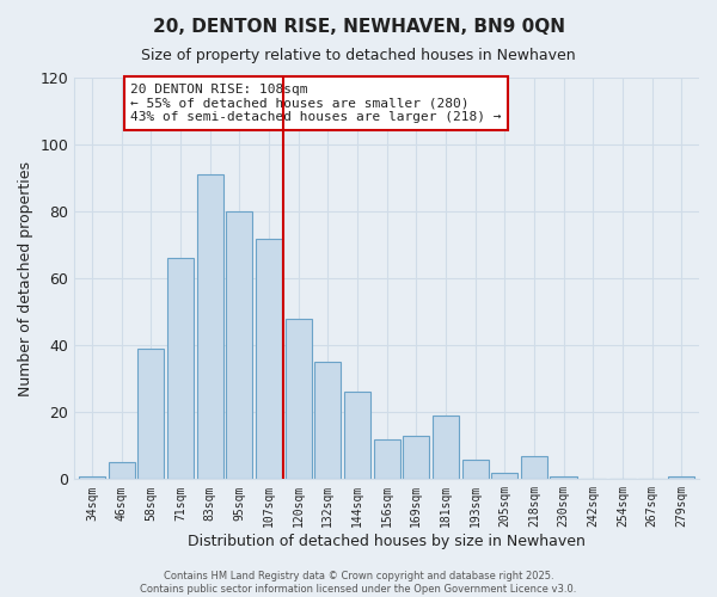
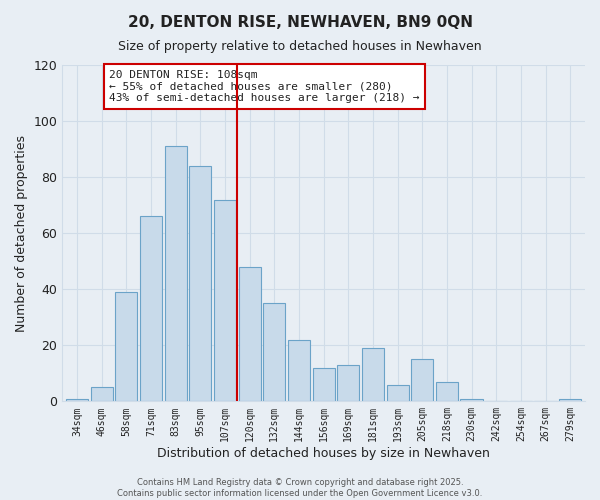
95sqm: 80 -> 84
144sqm: 26 -> 22
205sqm: 2 -> 15
